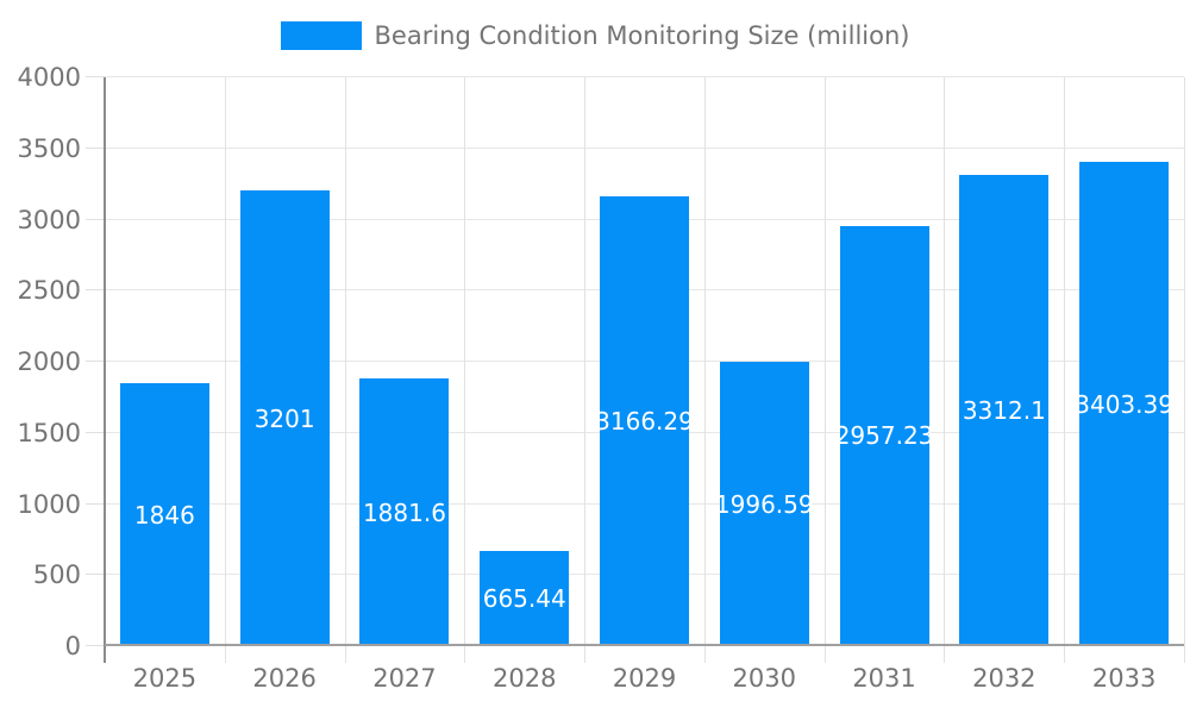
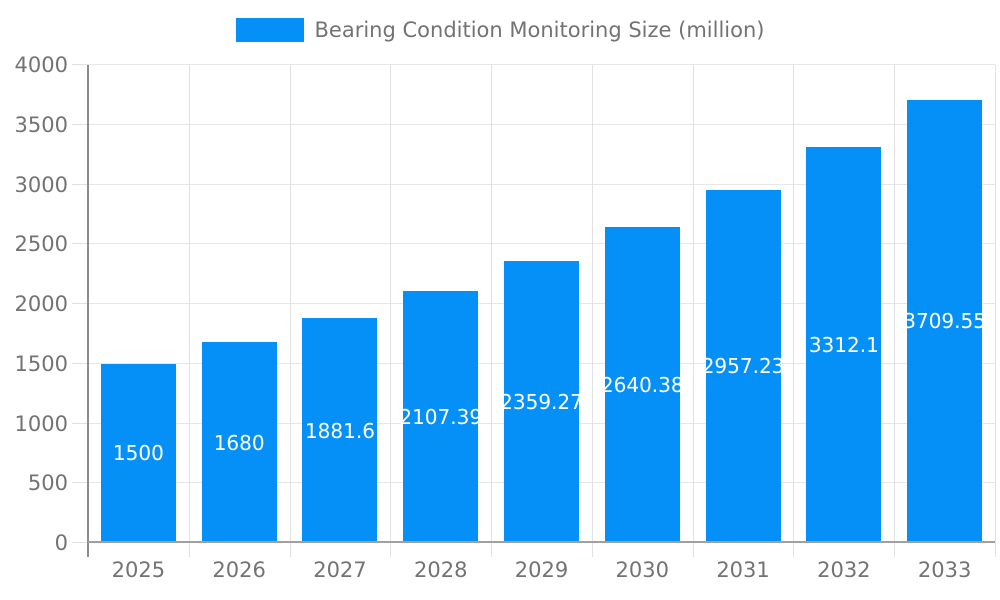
2025: 1846 -> 1500
2026: 3201 -> 1680
2028: 665.44 -> 2107.39
2029: 3166.29 -> 2359.27
2030: 1996.59 -> 2640.38
2033: 3403.39 -> 3709.55
